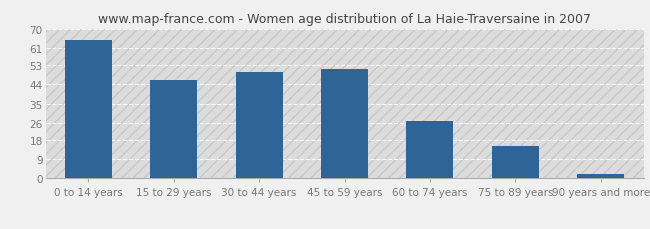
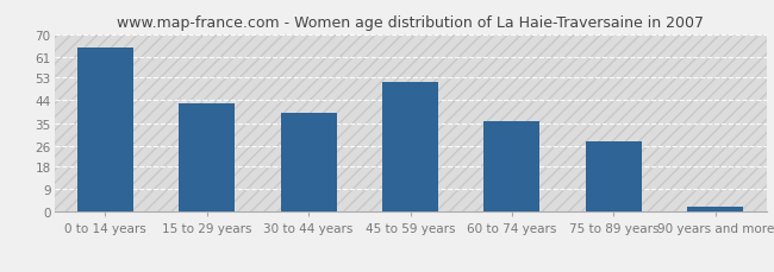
15 to 29 years: 46 -> 43
30 to 44 years: 50 -> 39
60 to 74 years: 27 -> 36
75 to 89 years: 15 -> 28
